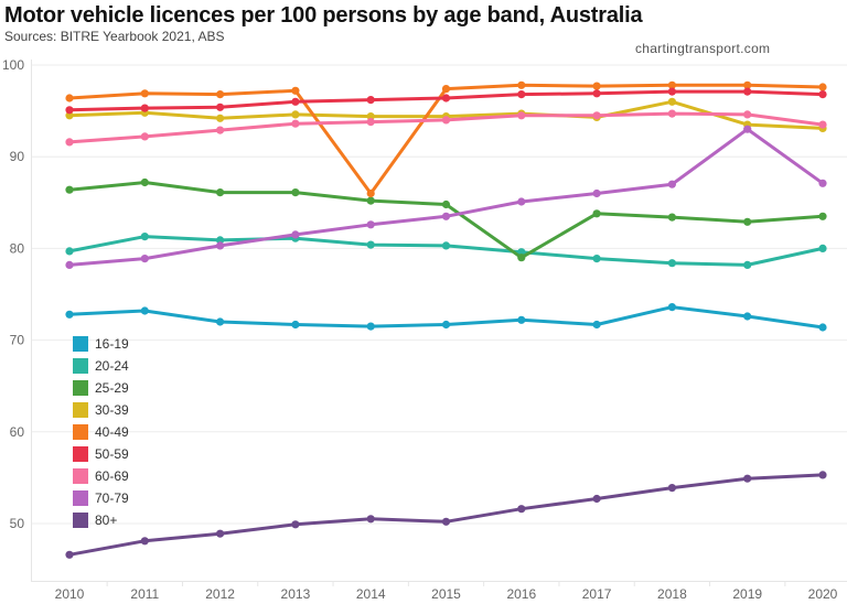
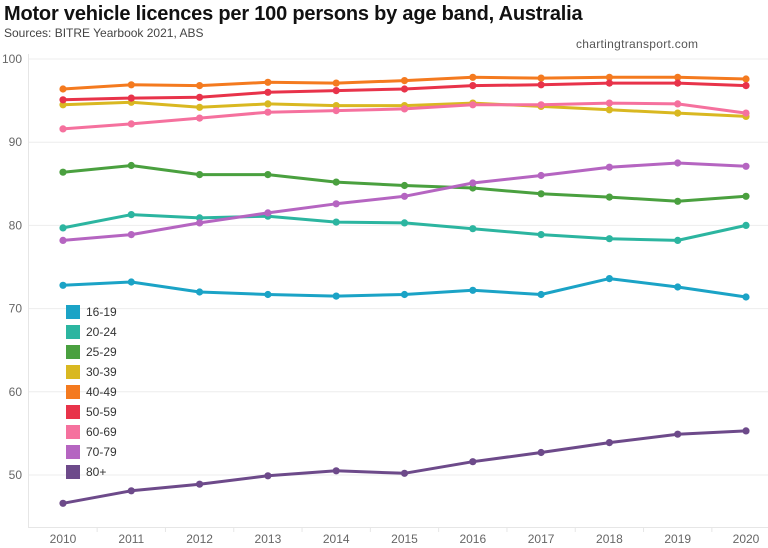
40-49/2014: 86 -> 97
25-29/2016: 79 -> 84
30-39/2018: 96 -> 94
70-79/2019: 93 -> 88
